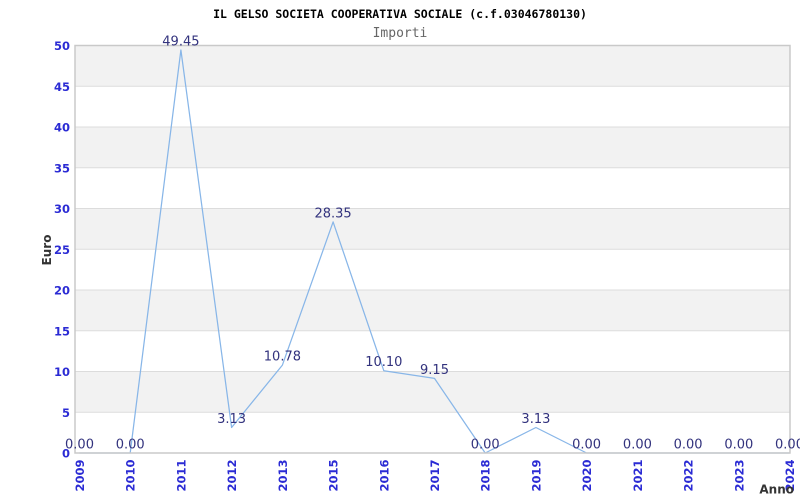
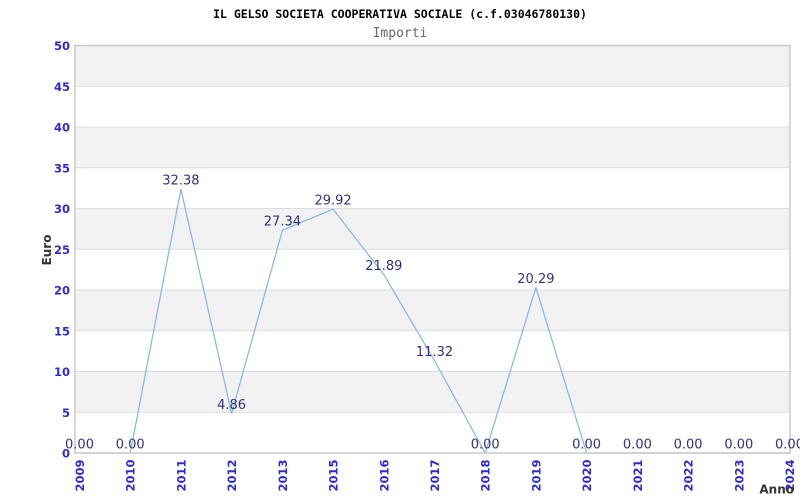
2011: 49.45 -> 32.38
2012: 3.13 -> 4.86
2013: 10.78 -> 27.34
2015: 28.35 -> 29.92
2016: 10.10 -> 21.89
2017: 9.15 -> 11.32
2019: 3.13 -> 20.29
